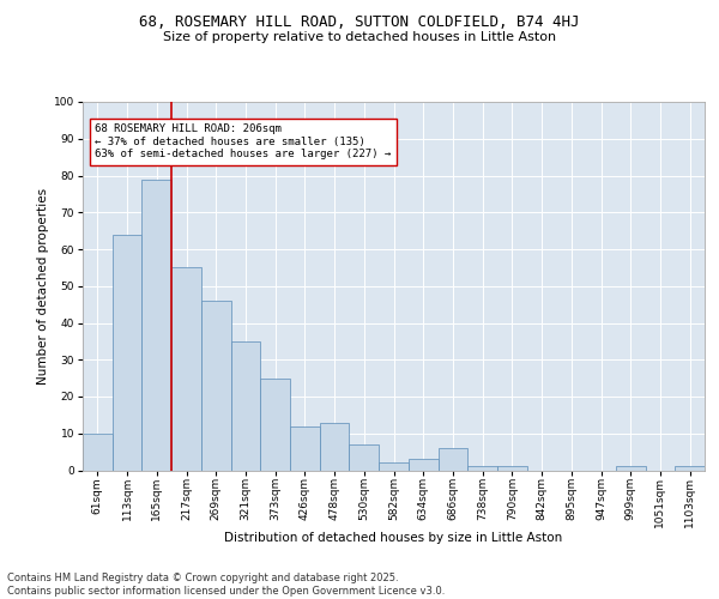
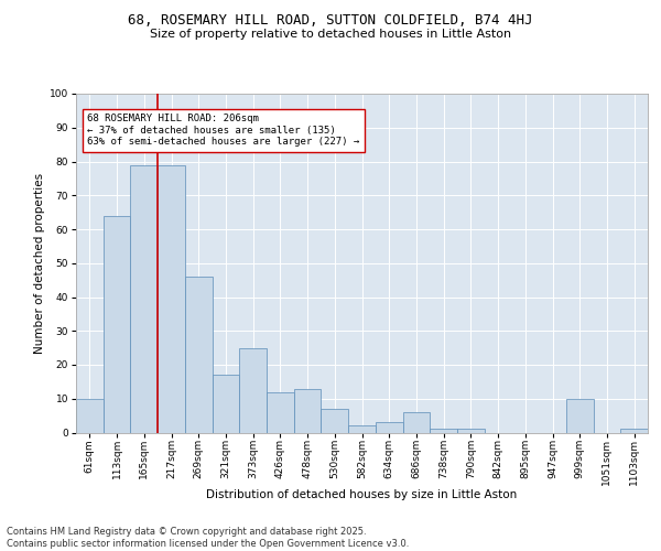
217sqm: 55 -> 79
321sqm: 35 -> 17
999sqm: 1 -> 10
